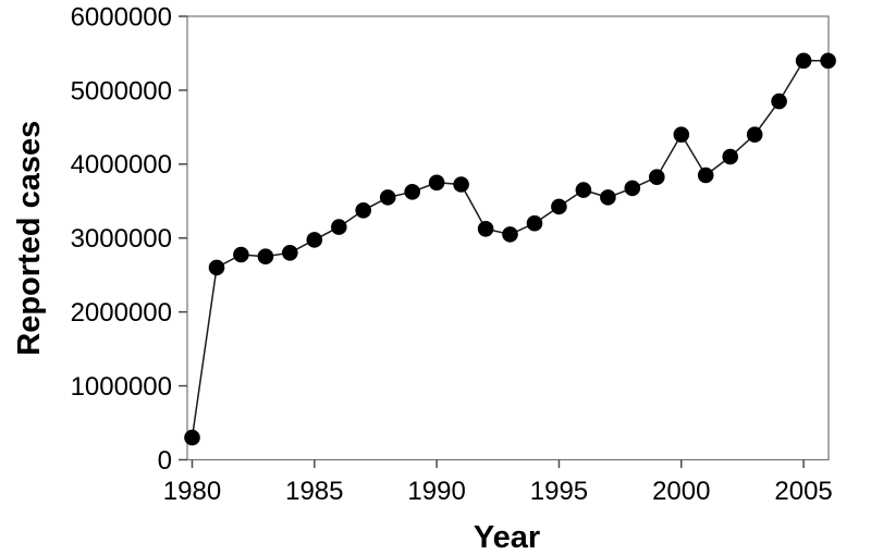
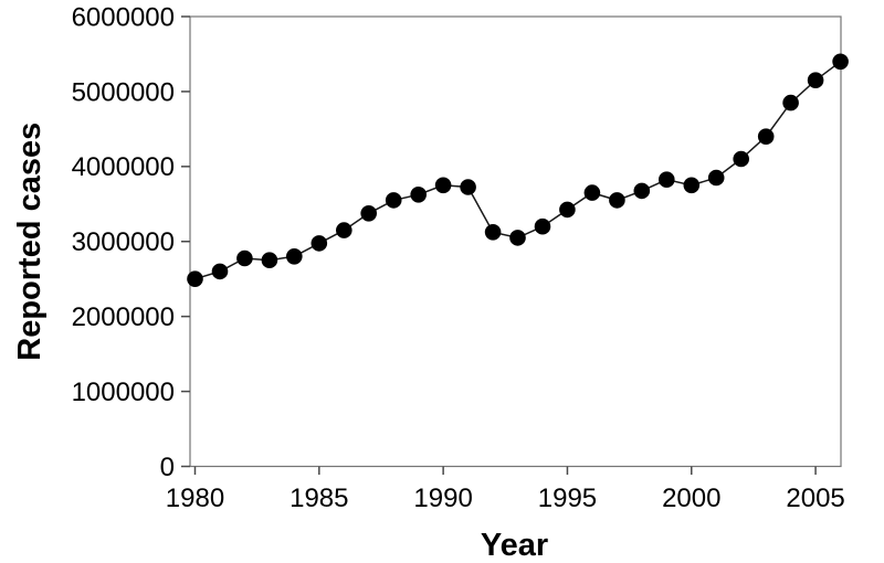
1980: 300000 -> 2500000
2000: 4400000 -> 3800000
2005: 5400000 -> 5200000
